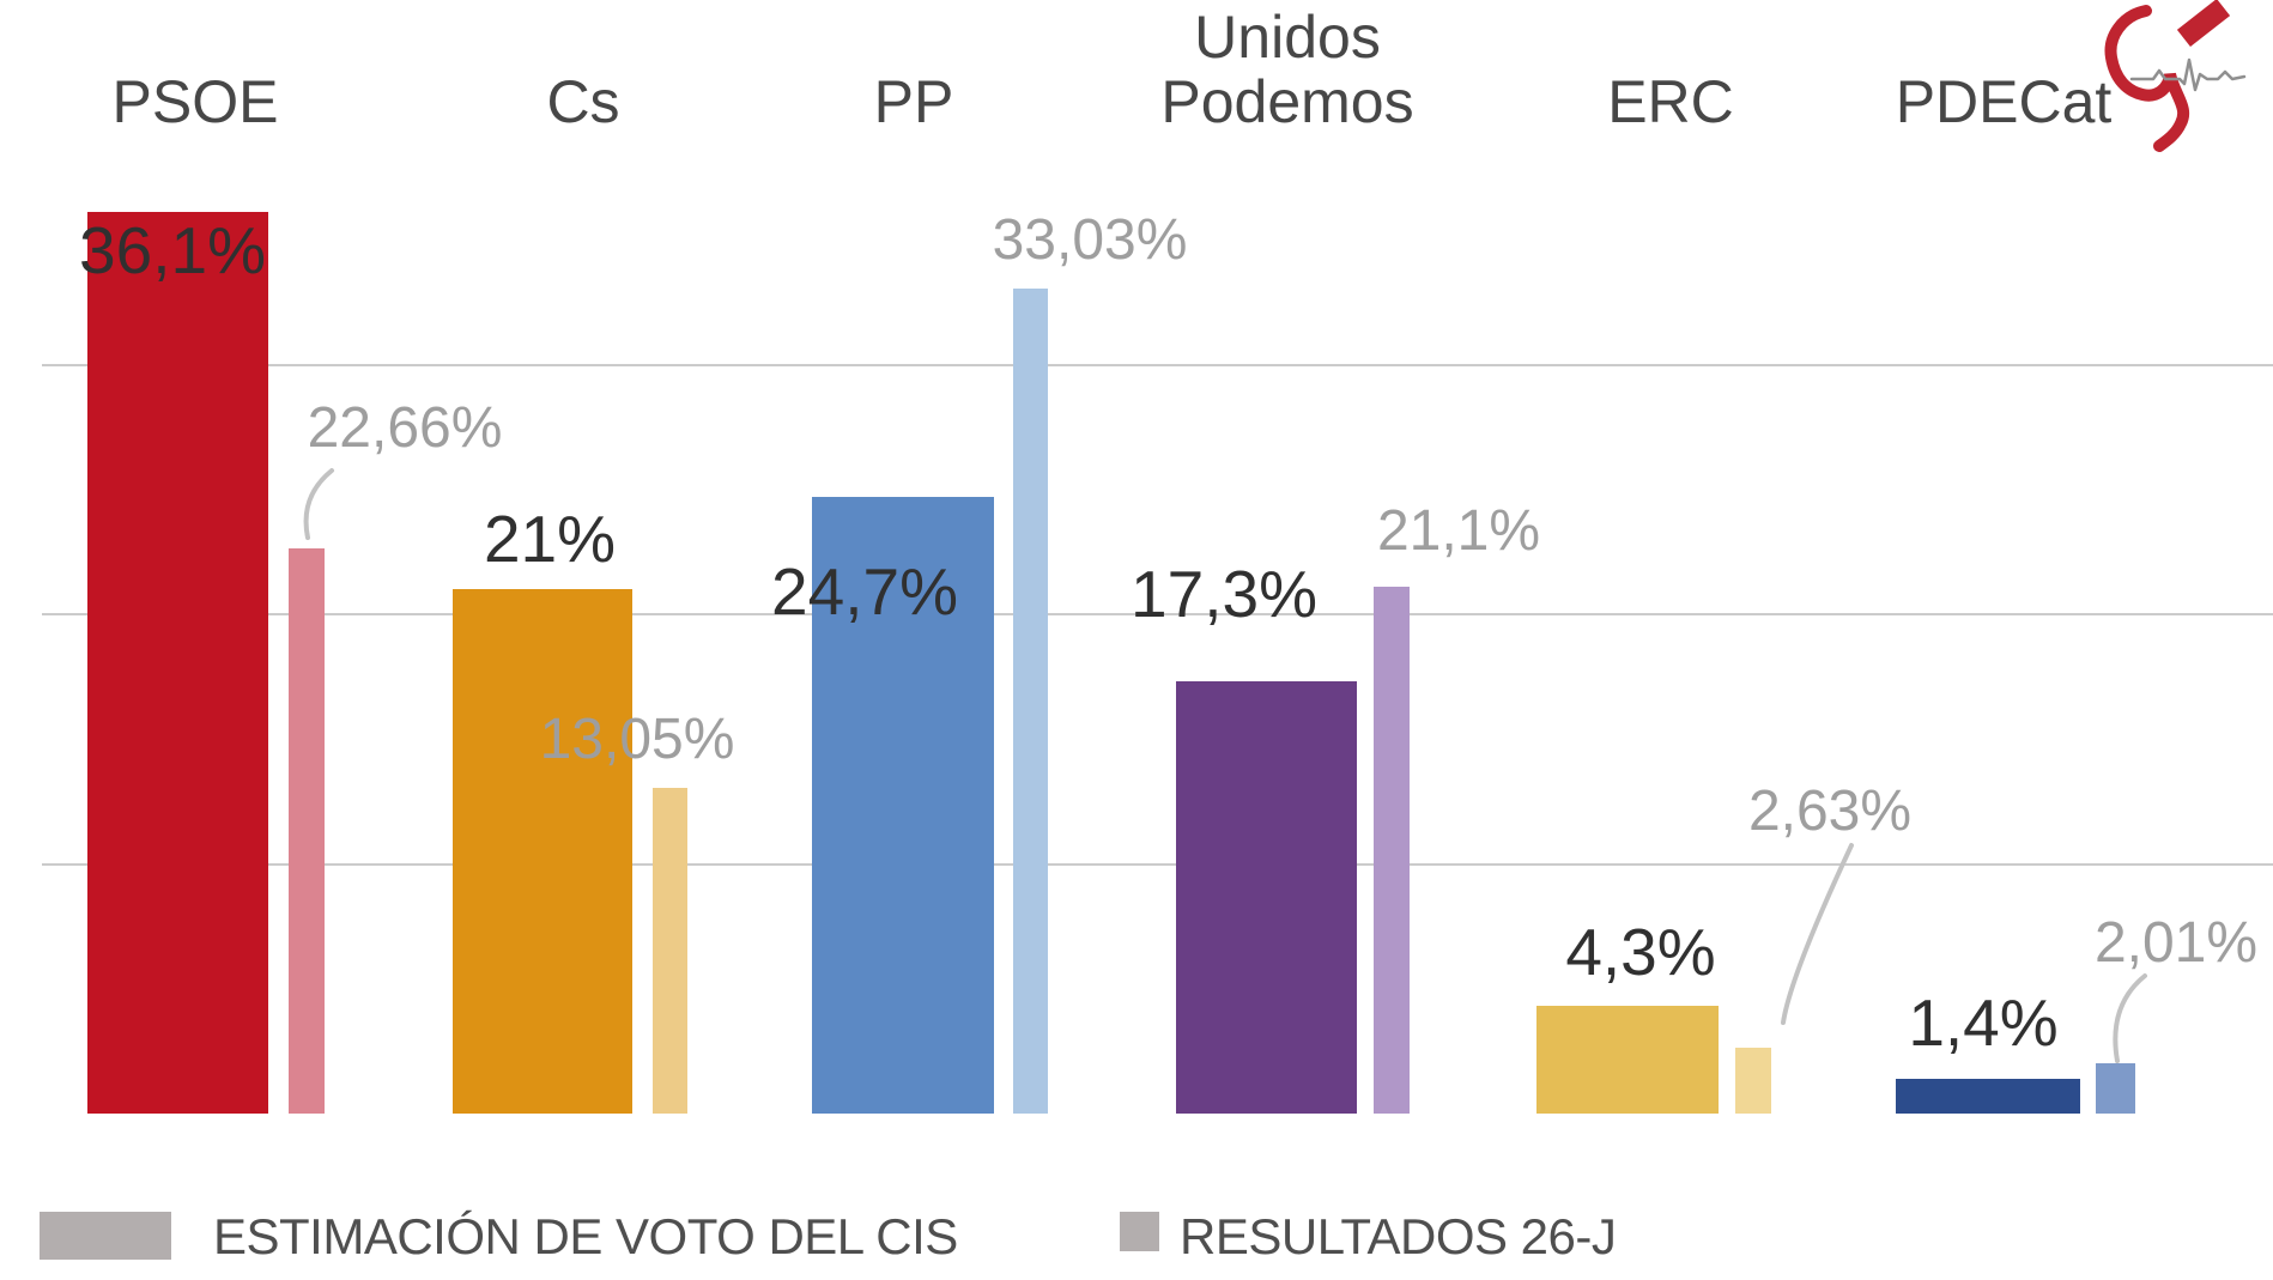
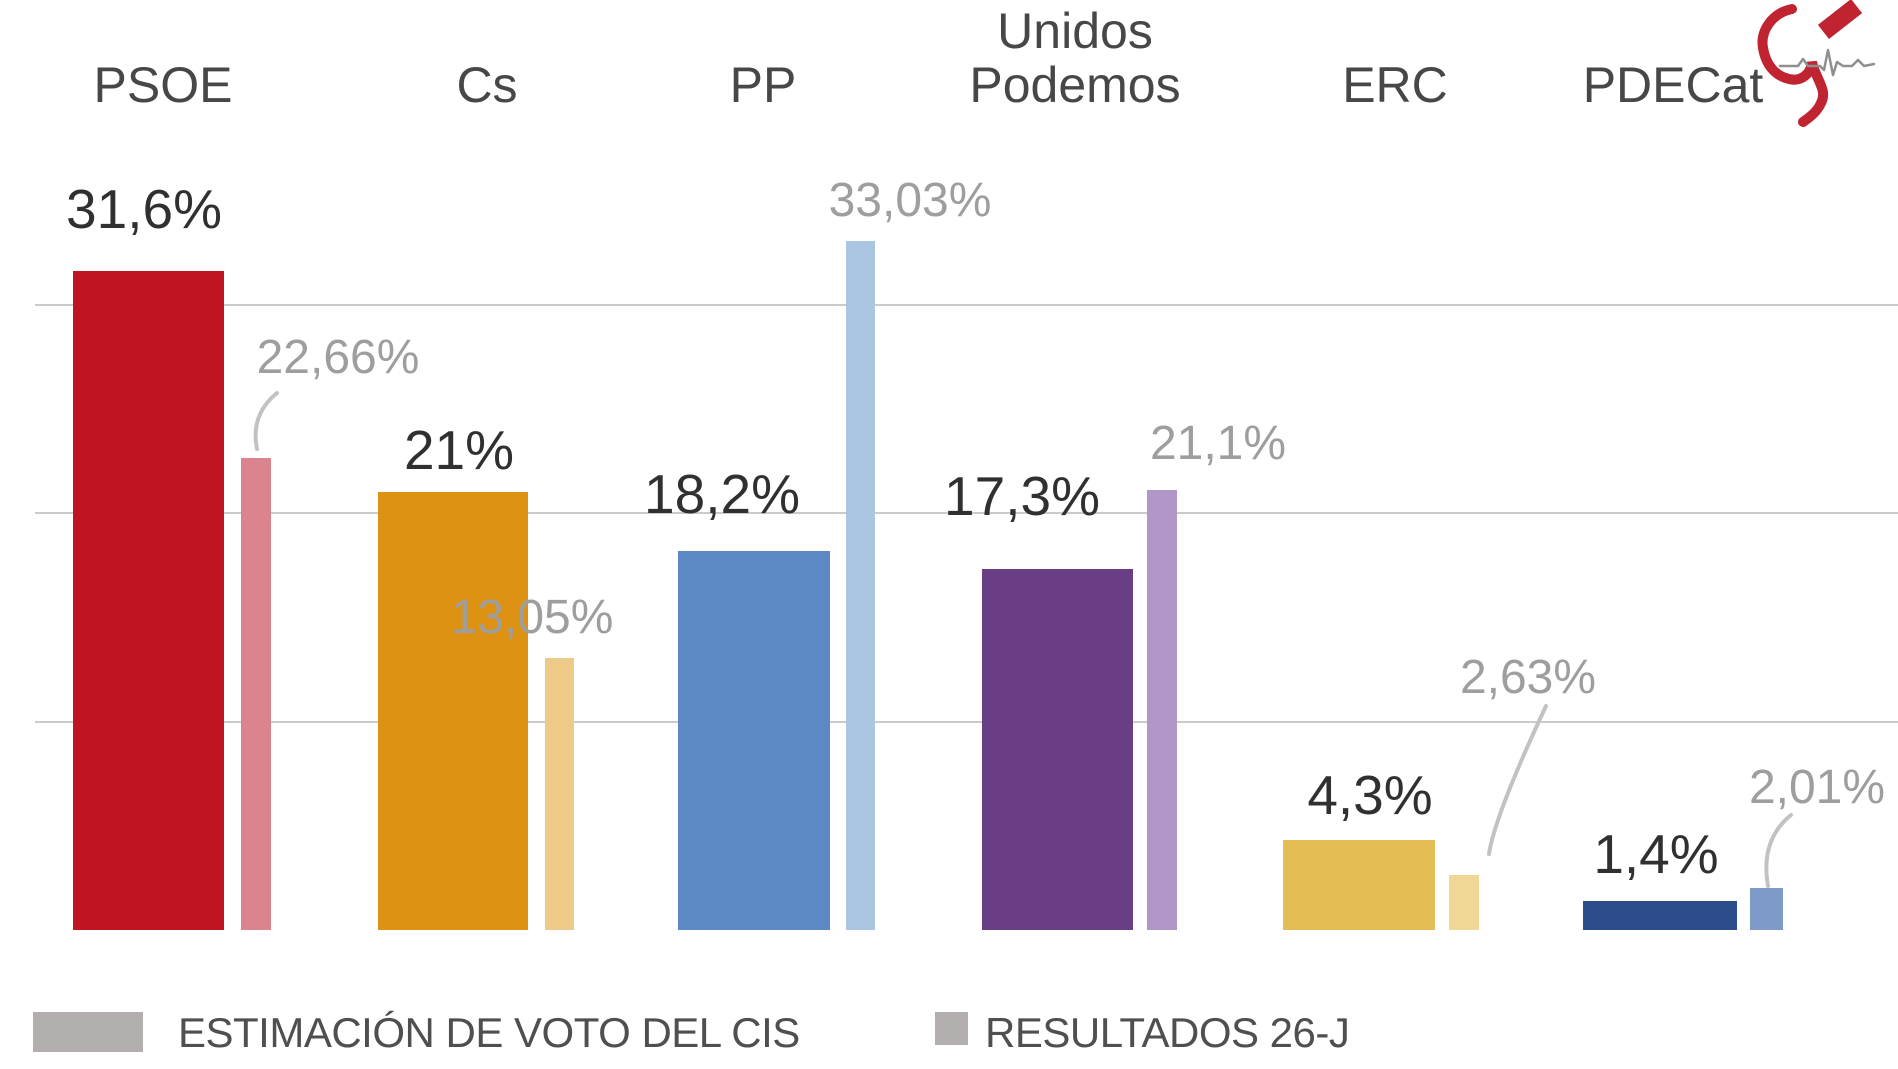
ESTIMACIÓN DE VOTO DEL CIS/PSOE: 36,1% -> 31,6%
ESTIMACIÓN DE VOTO DEL CIS/PP: 24,7% -> 18,2%
